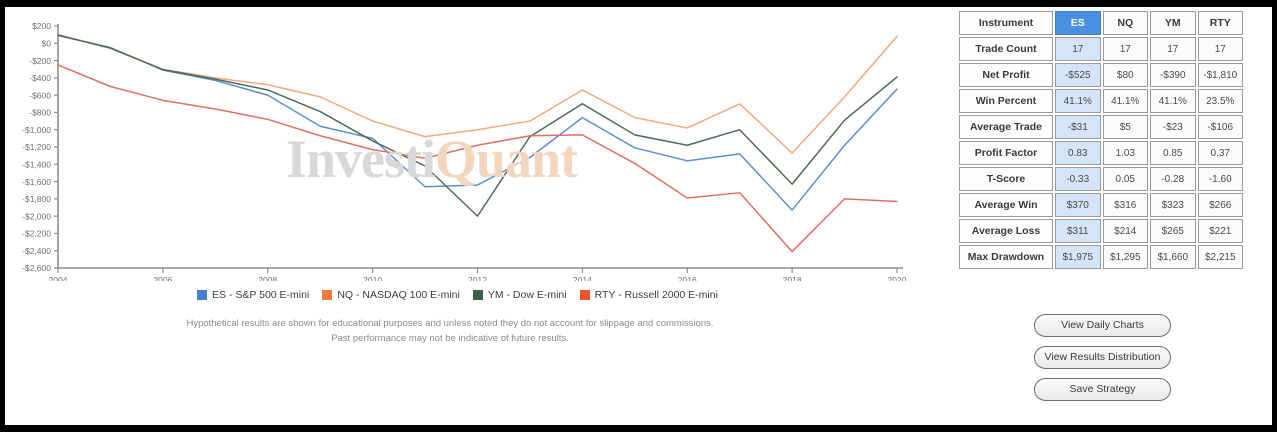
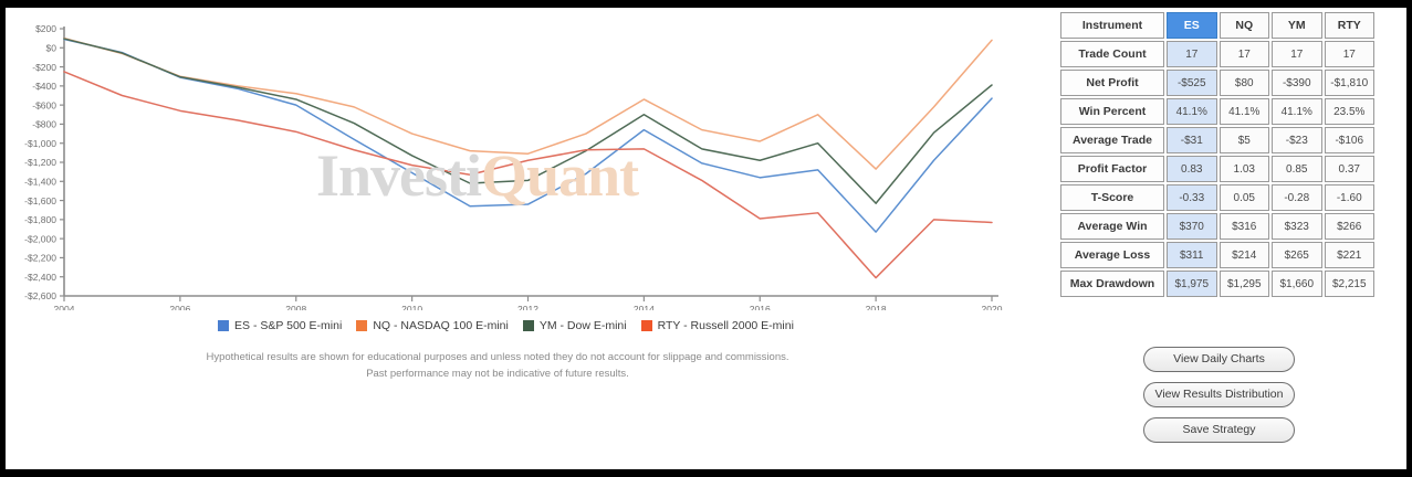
ES - S&P 500 E-mini/2010: -$1100 -> -$1300
NQ - NASDAQ 100 E-mini/2012: -$1000 -> -$1100
YM - Dow E-mini/2012: -$2000 -> -$1400
